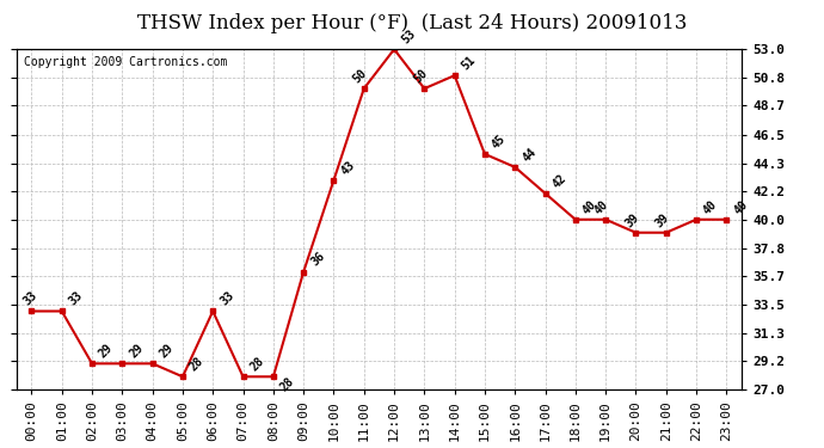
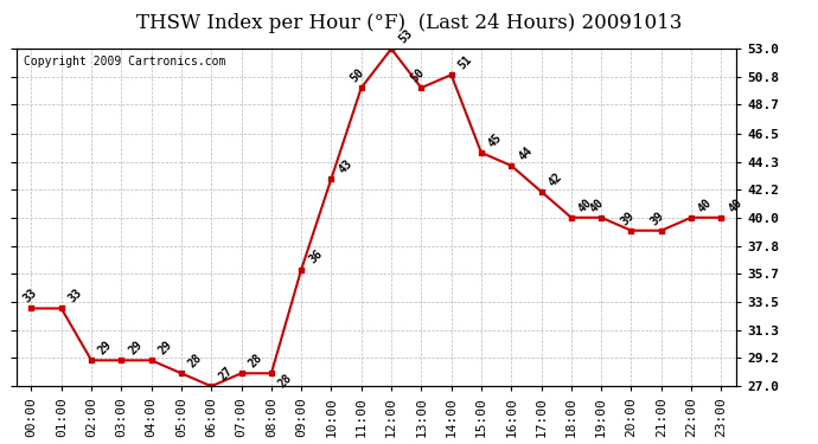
06:00: 33 -> 27
